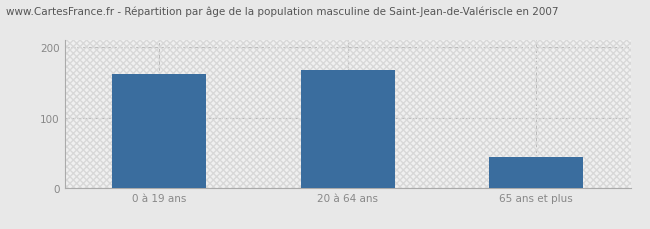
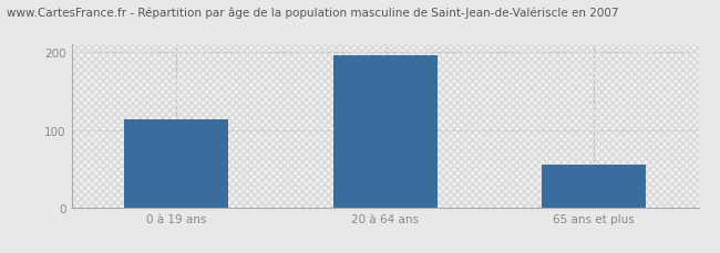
0 à 19 ans: 162 -> 113
20 à 64 ans: 168 -> 196
65 ans et plus: 44 -> 55
